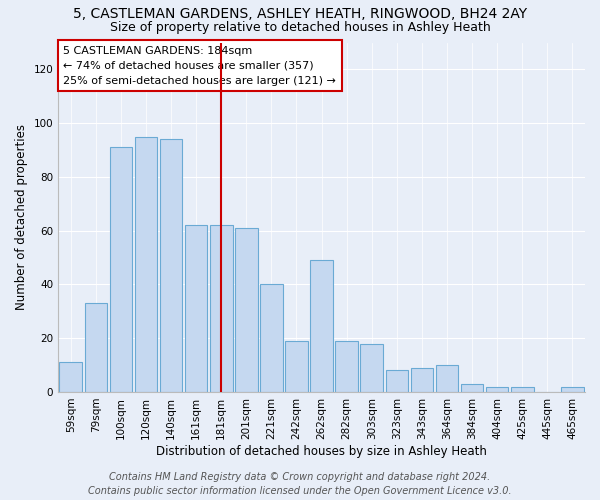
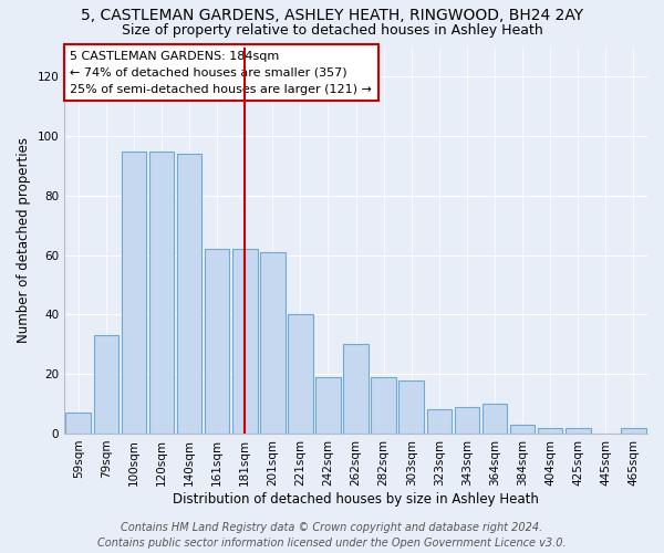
59sqm: 11 -> 7
100sqm: 91 -> 95
262sqm: 49 -> 30
